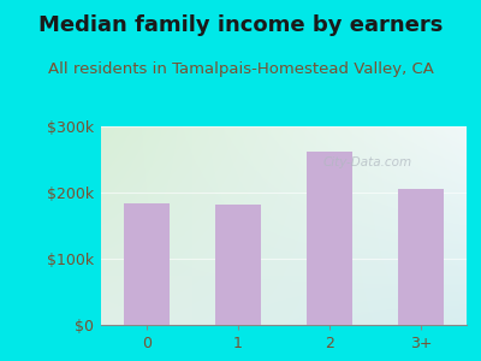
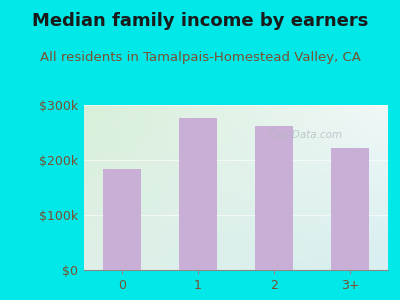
1: $181k -> $276k
3+: $205k -> $222k
